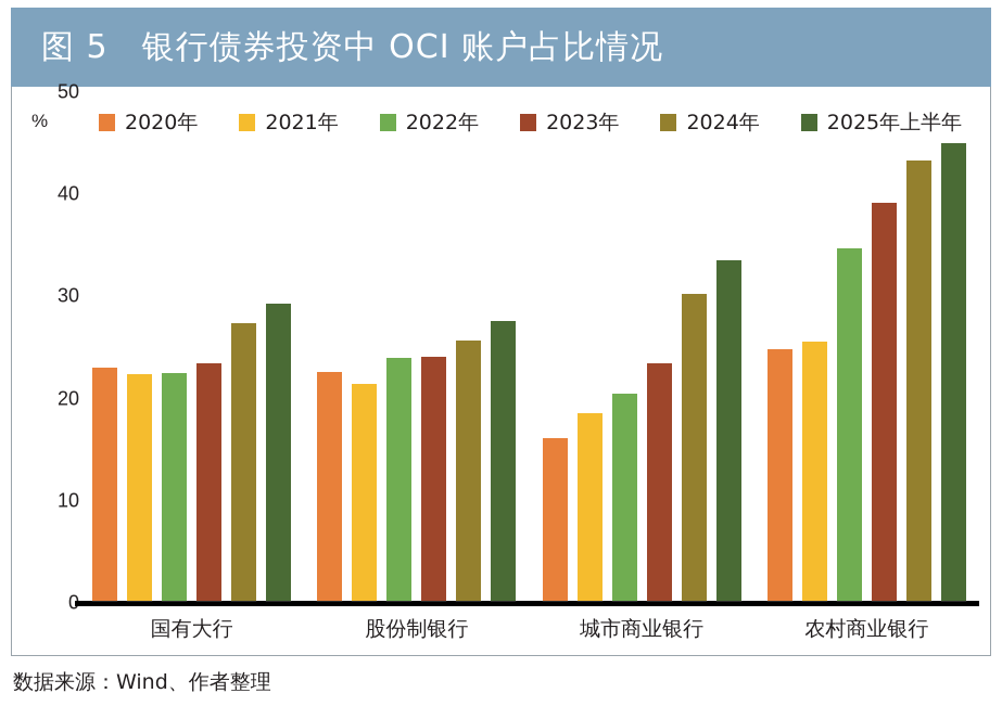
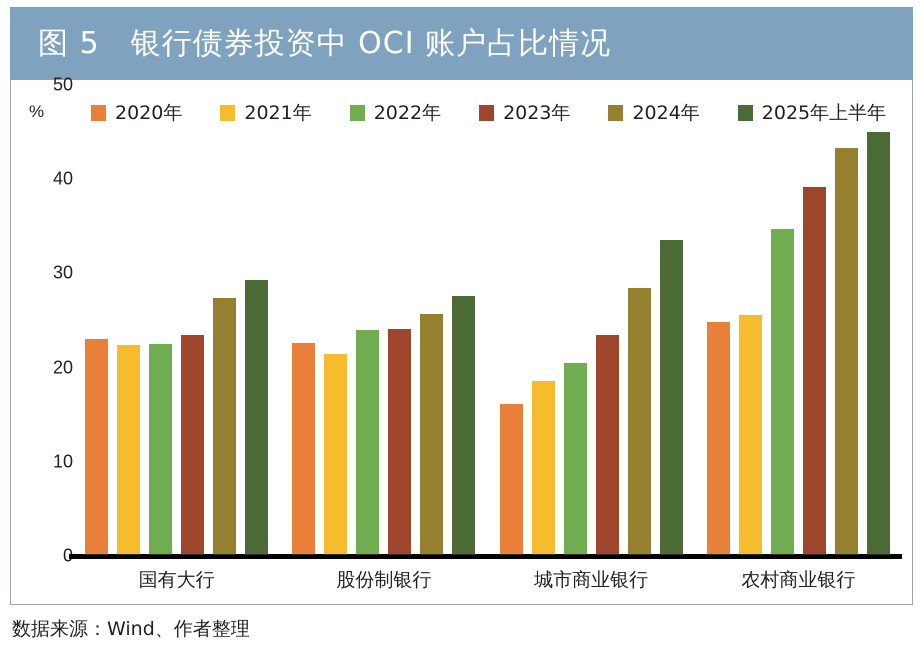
2024年/城市商业银行: 30 -> 28
